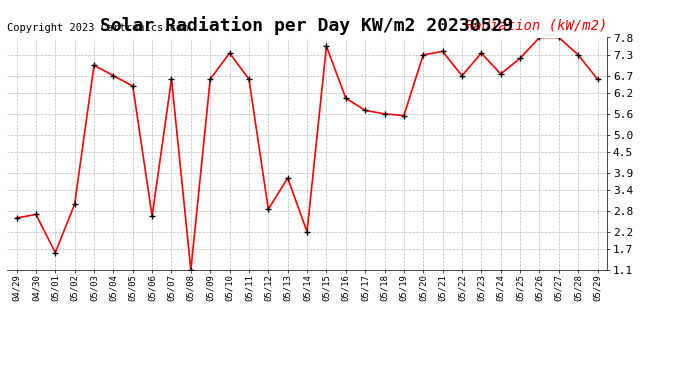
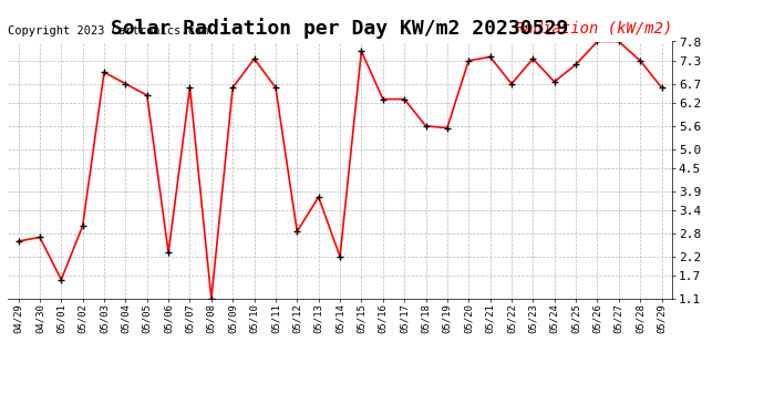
05/06: 2.65 -> 2.30
05/16: 6.05 -> 6.30
05/17: 5.70 -> 6.30
